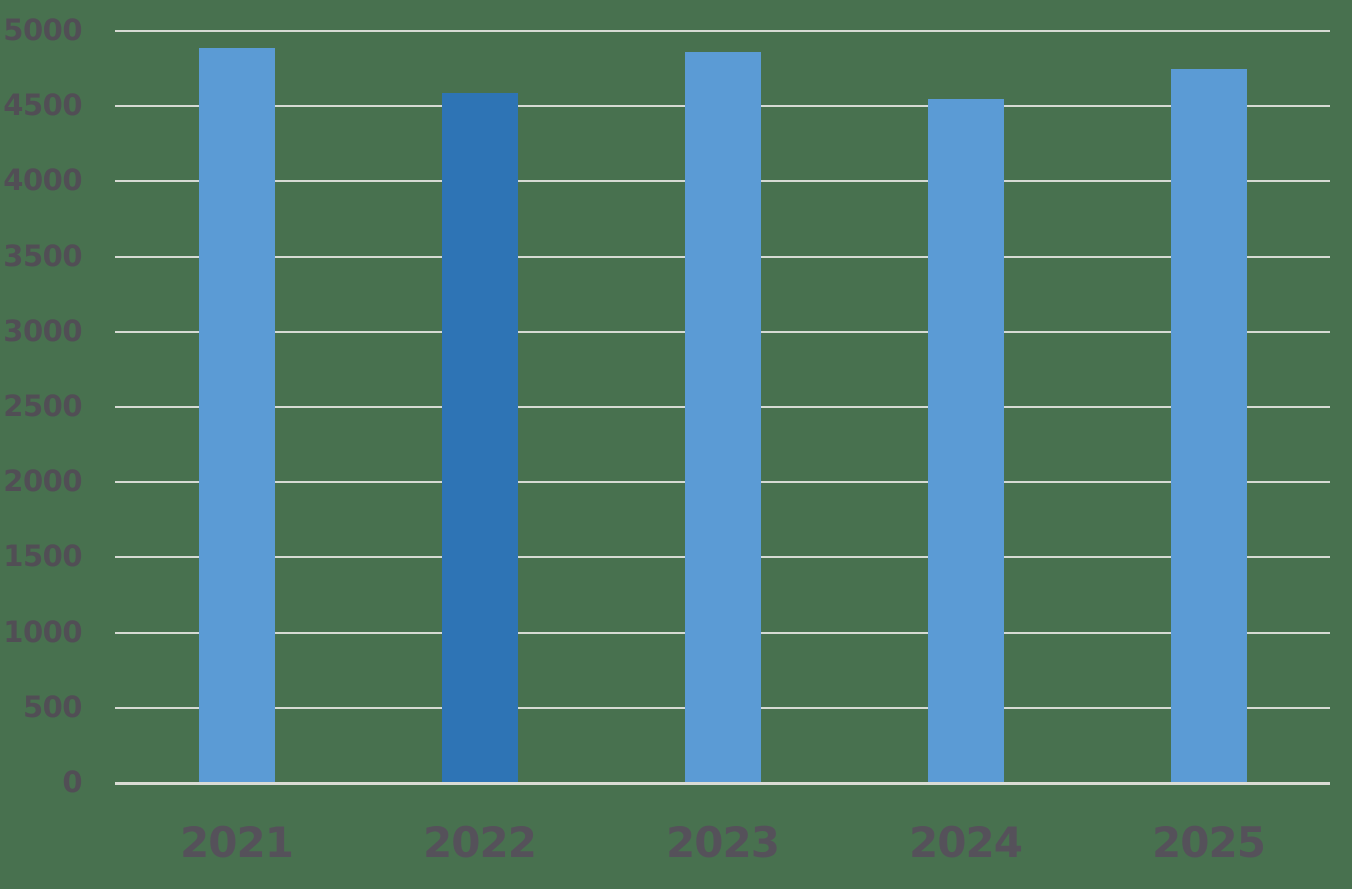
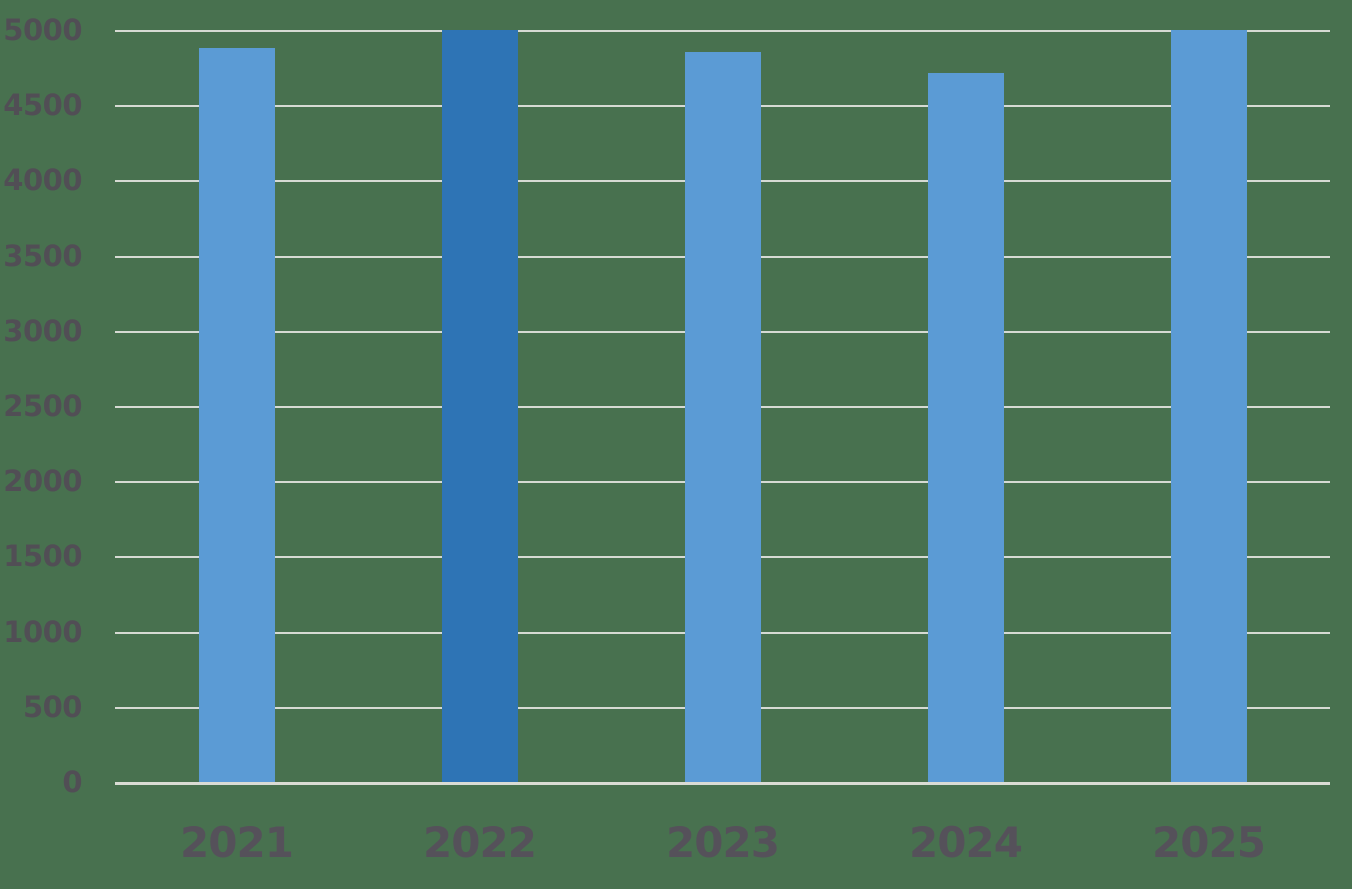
2022: 4580 -> 5000
2024: 4540 -> 4720
2025: 4740 -> 5000
